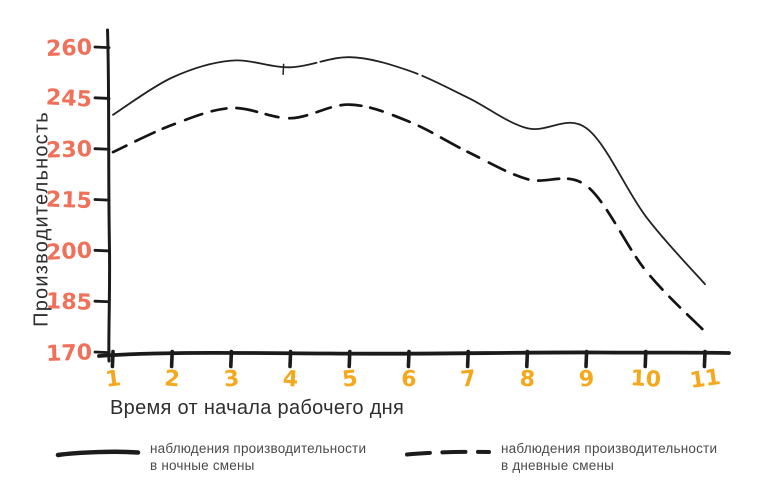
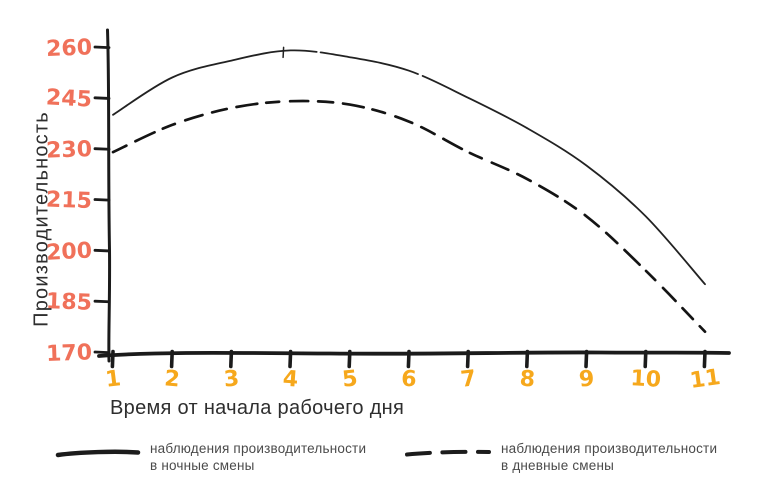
наблюдения производительности в ночные смены/4: 254 -> 259
наблюдения производительности в дневные смены/4: 239 -> 244
наблюдения производительности в ночные смены/9: 236 -> 225
наблюдения производительности в дневные смены/9: 219 -> 210
